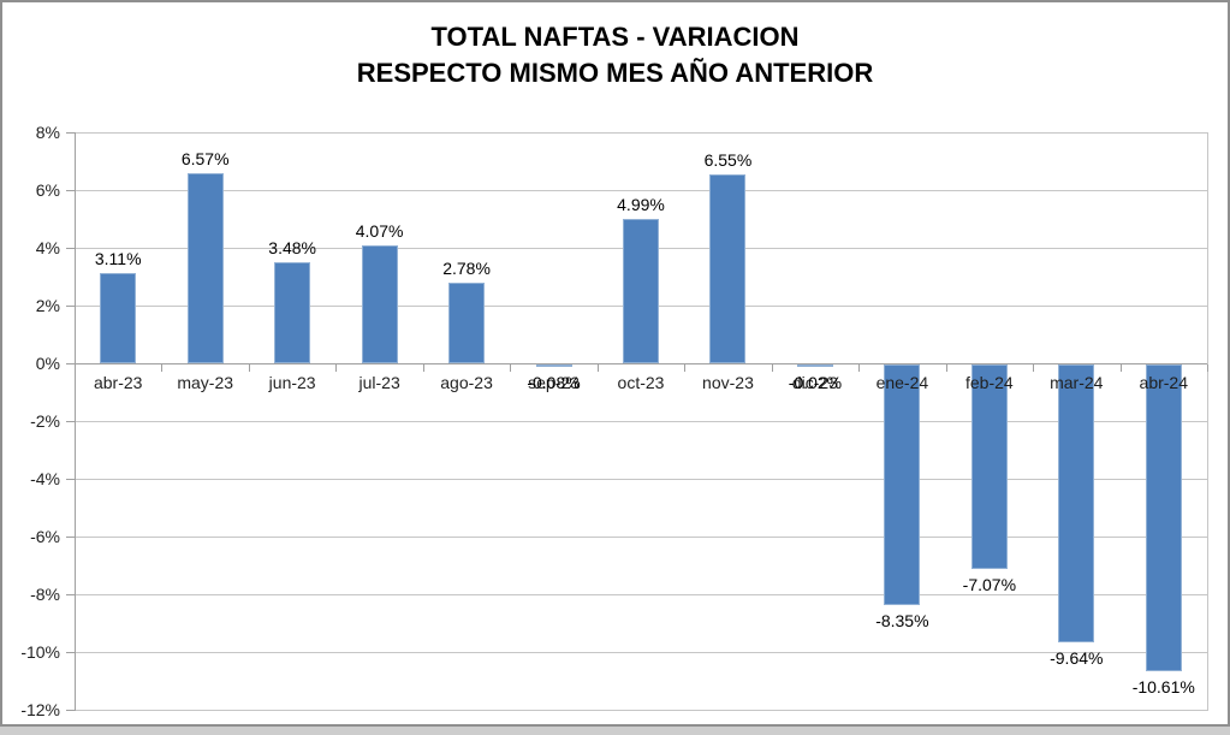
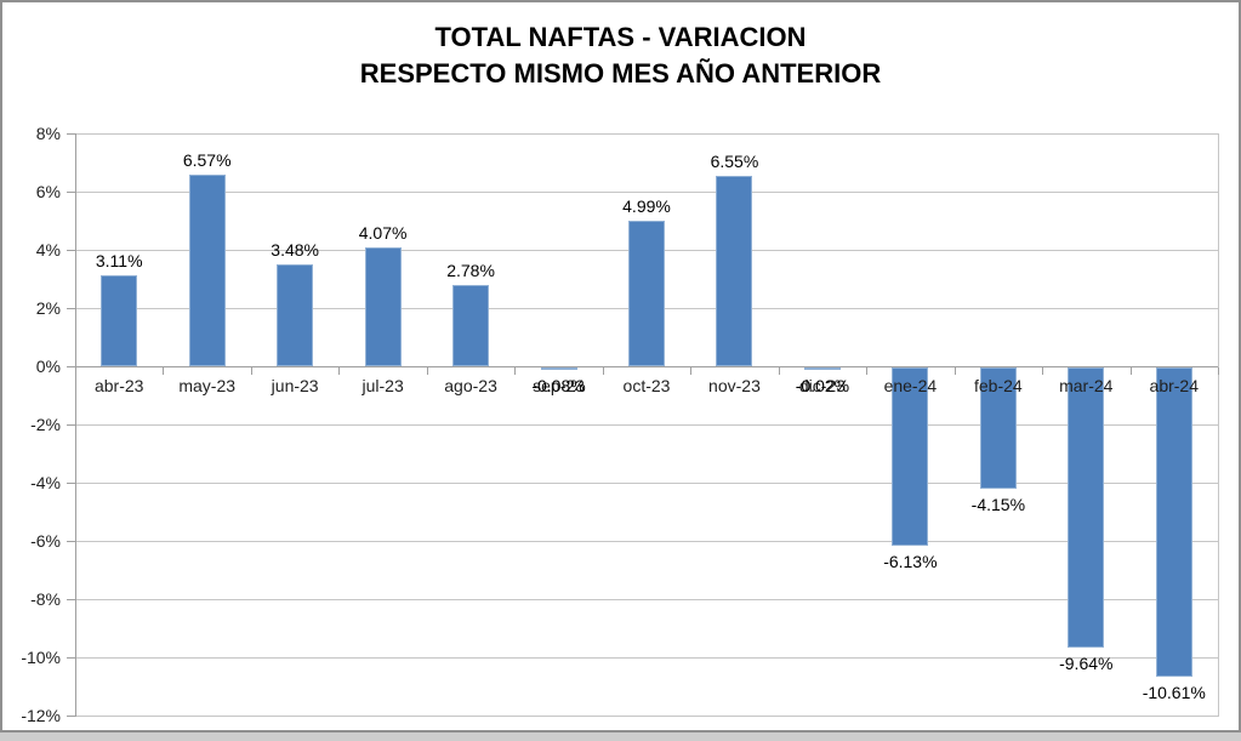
ene-24: -8.35% -> -6.13%
feb-24: -7.07% -> -4.15%
